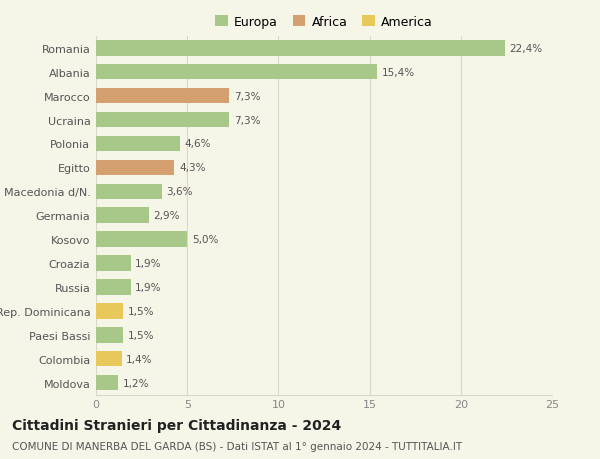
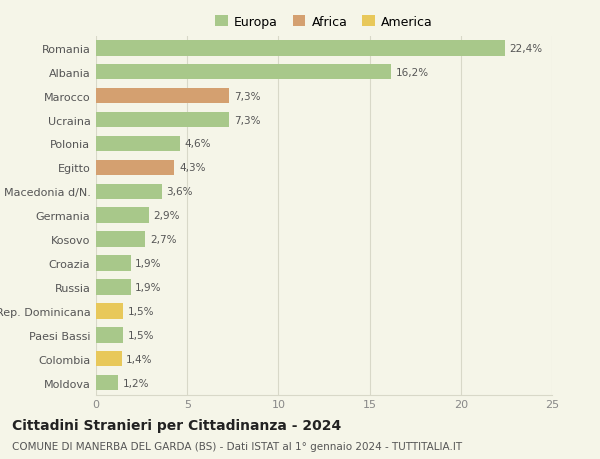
Albania: 15,4% -> 16,2%
Kosovo: 5,0% -> 2,7%
